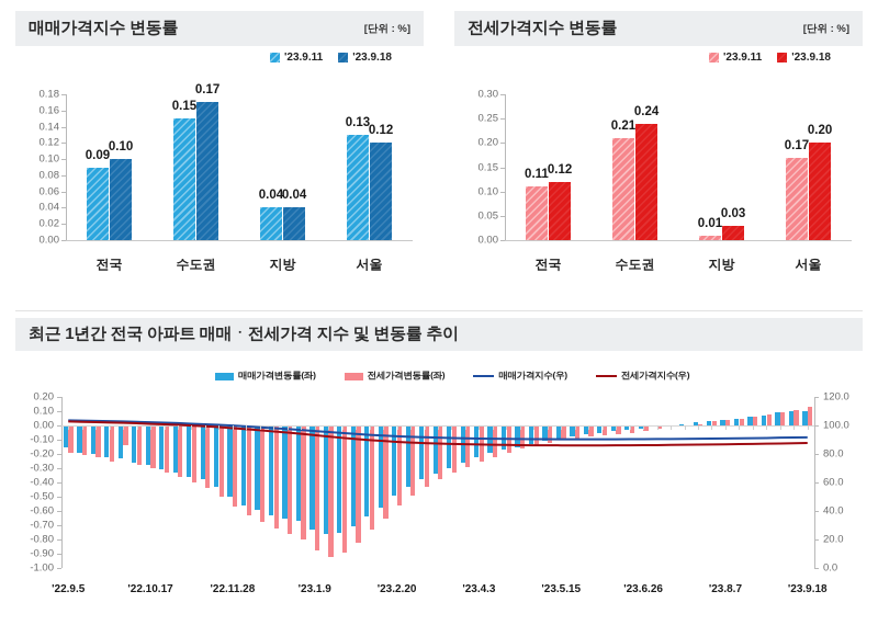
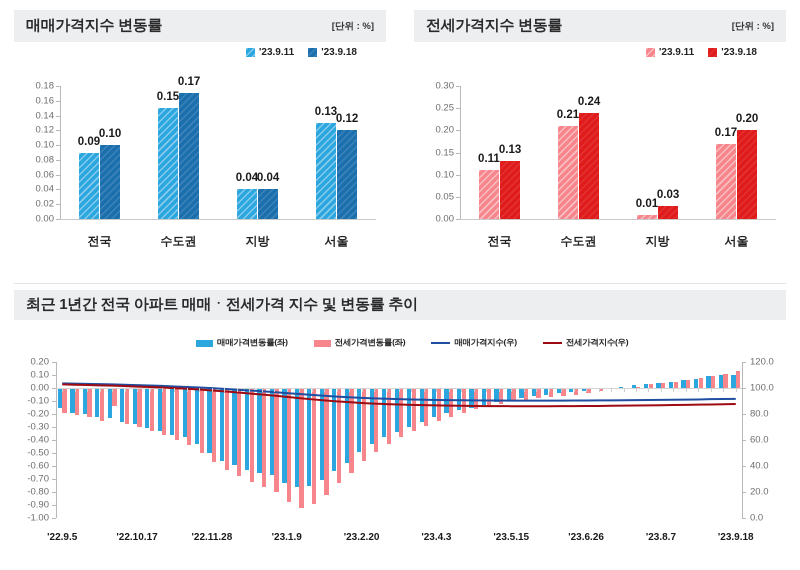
전세가격지수 변동률/'23.9.18/전국: 0.12 -> 0.13
